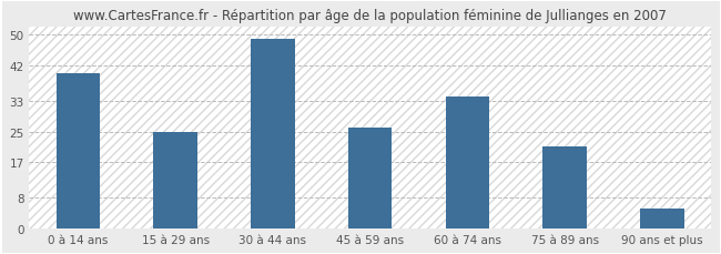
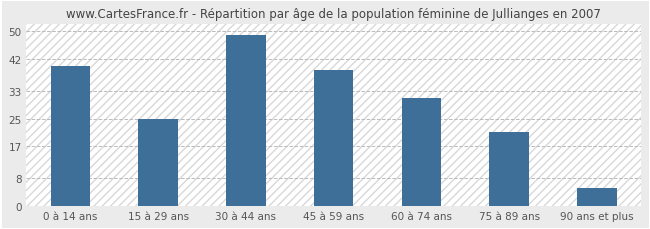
45 à 59 ans: 26 -> 39
60 à 74 ans: 34 -> 31
